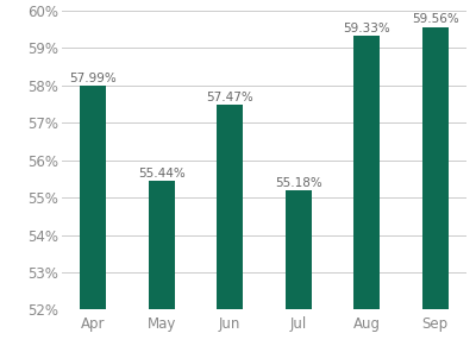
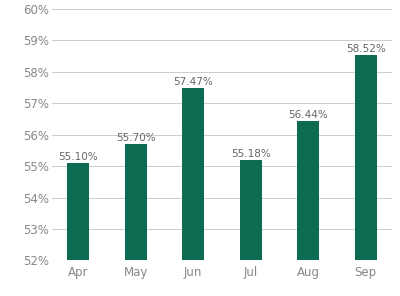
Apr: 57.99% -> 55.10%
May: 55.44% -> 55.70%
Aug: 59.33% -> 56.44%
Sep: 59.56% -> 58.52%
